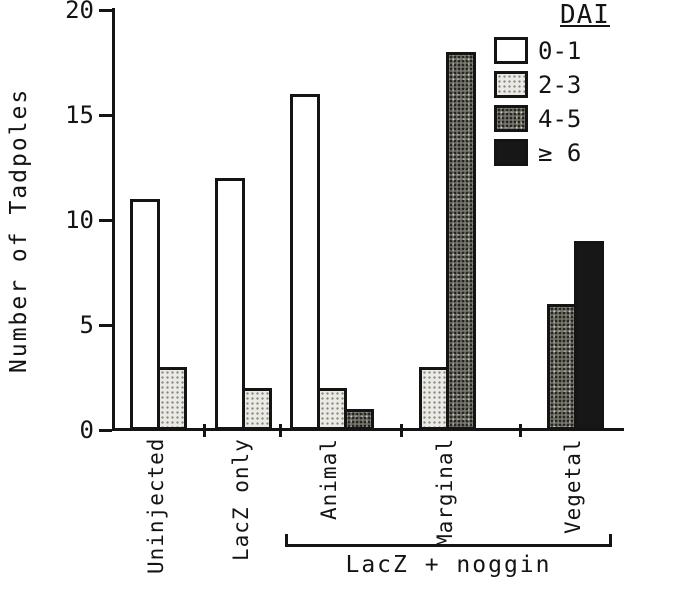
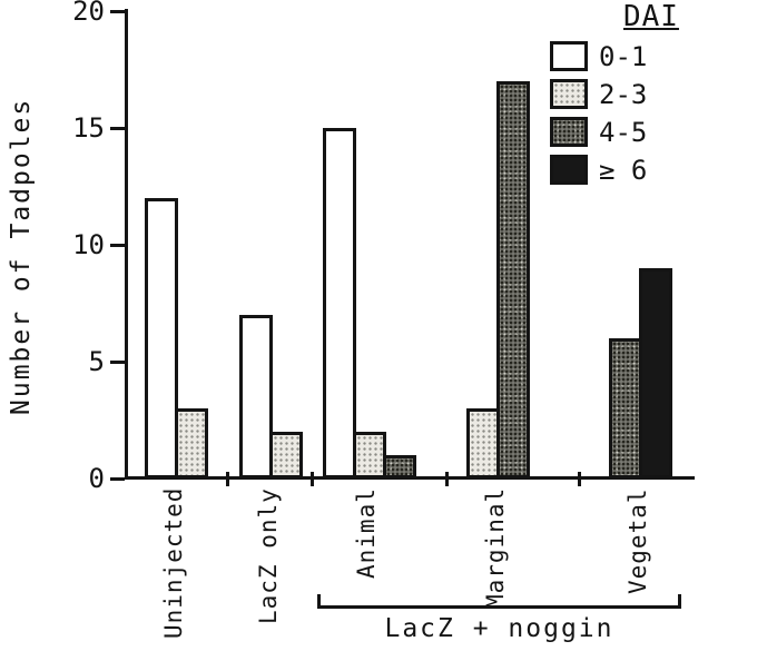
0-1/Uninjected: 11 -> 12
0-1/LacZ only: 12 -> 7
0-1/Animal: 16 -> 15
4-5/Marginal: 18 -> 17
